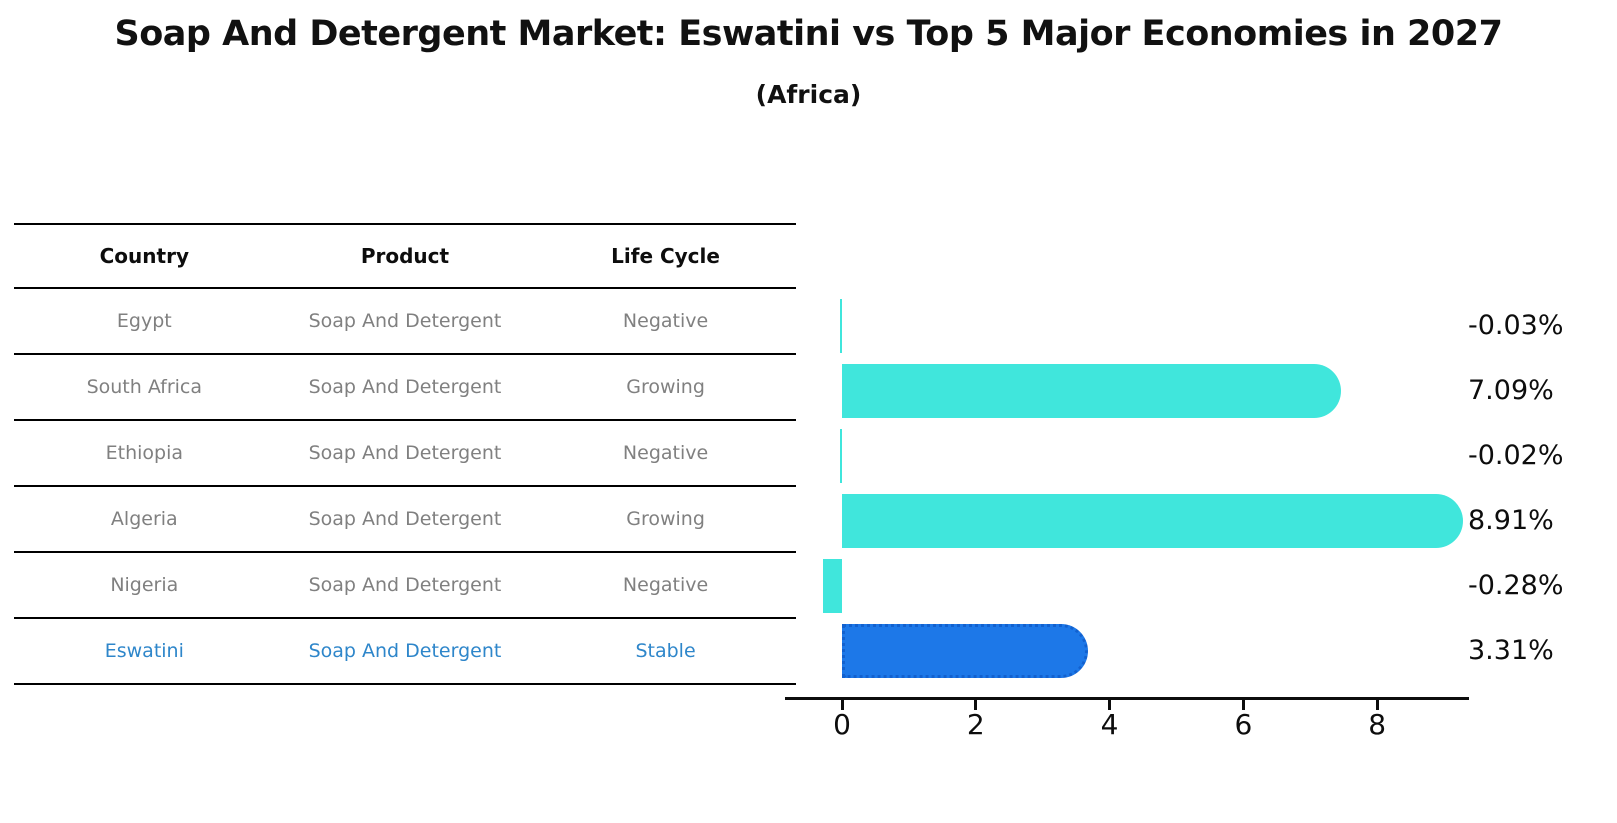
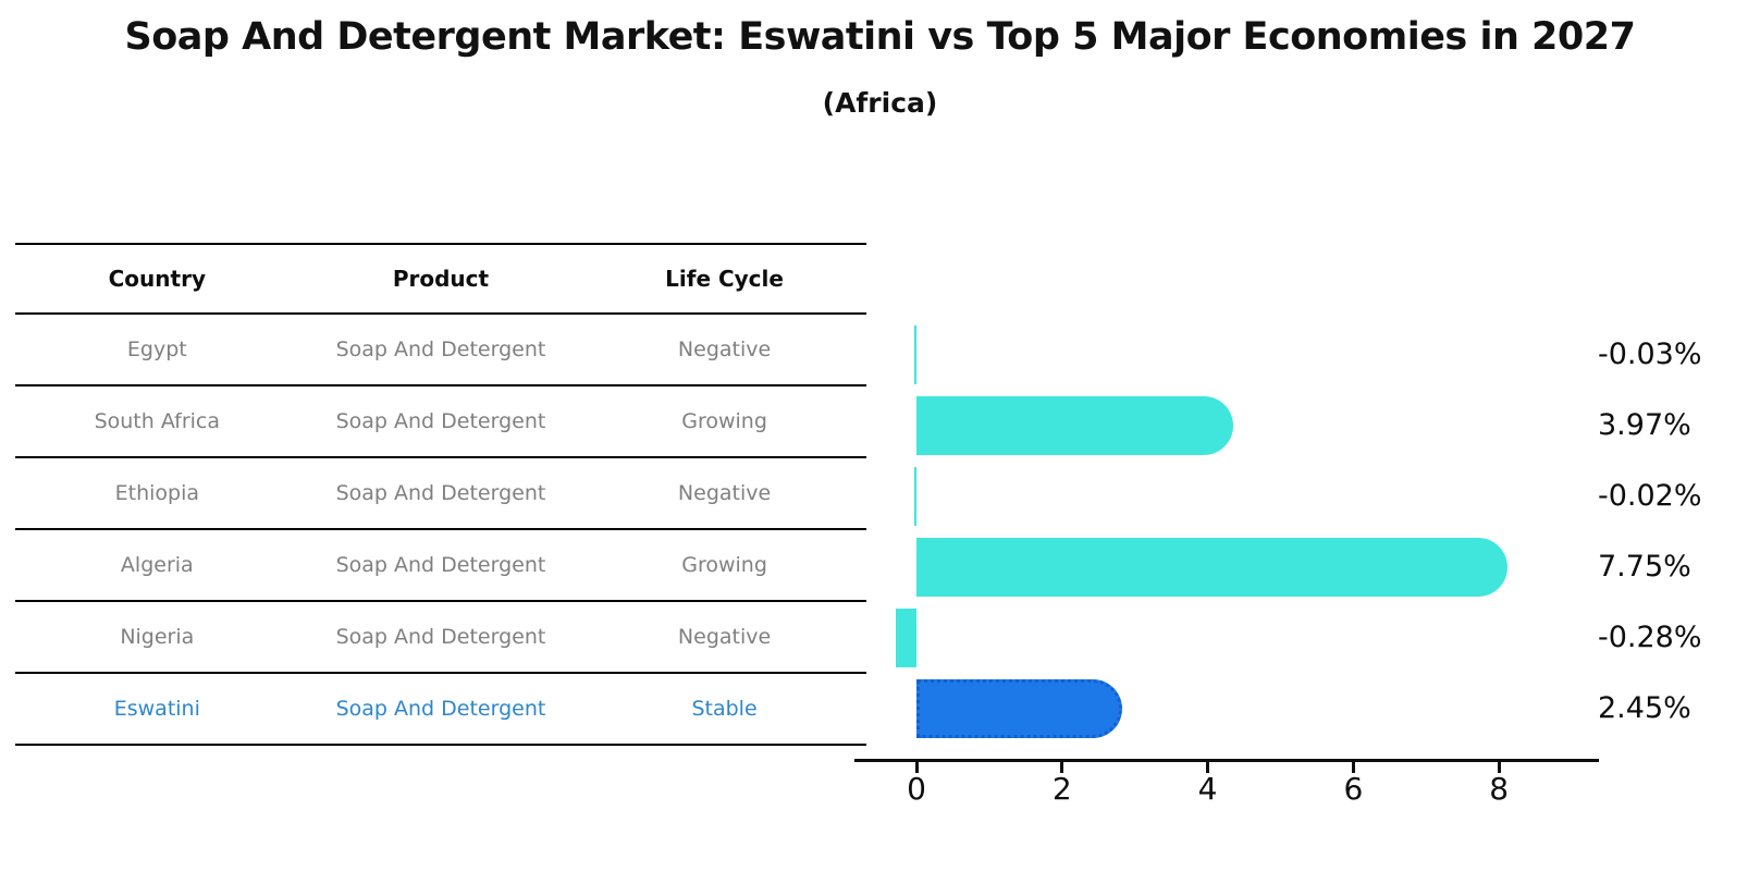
South Africa: 7.09% -> 3.97%
Algeria: 8.91% -> 7.75%
Eswatini: 3.31% -> 2.45%
